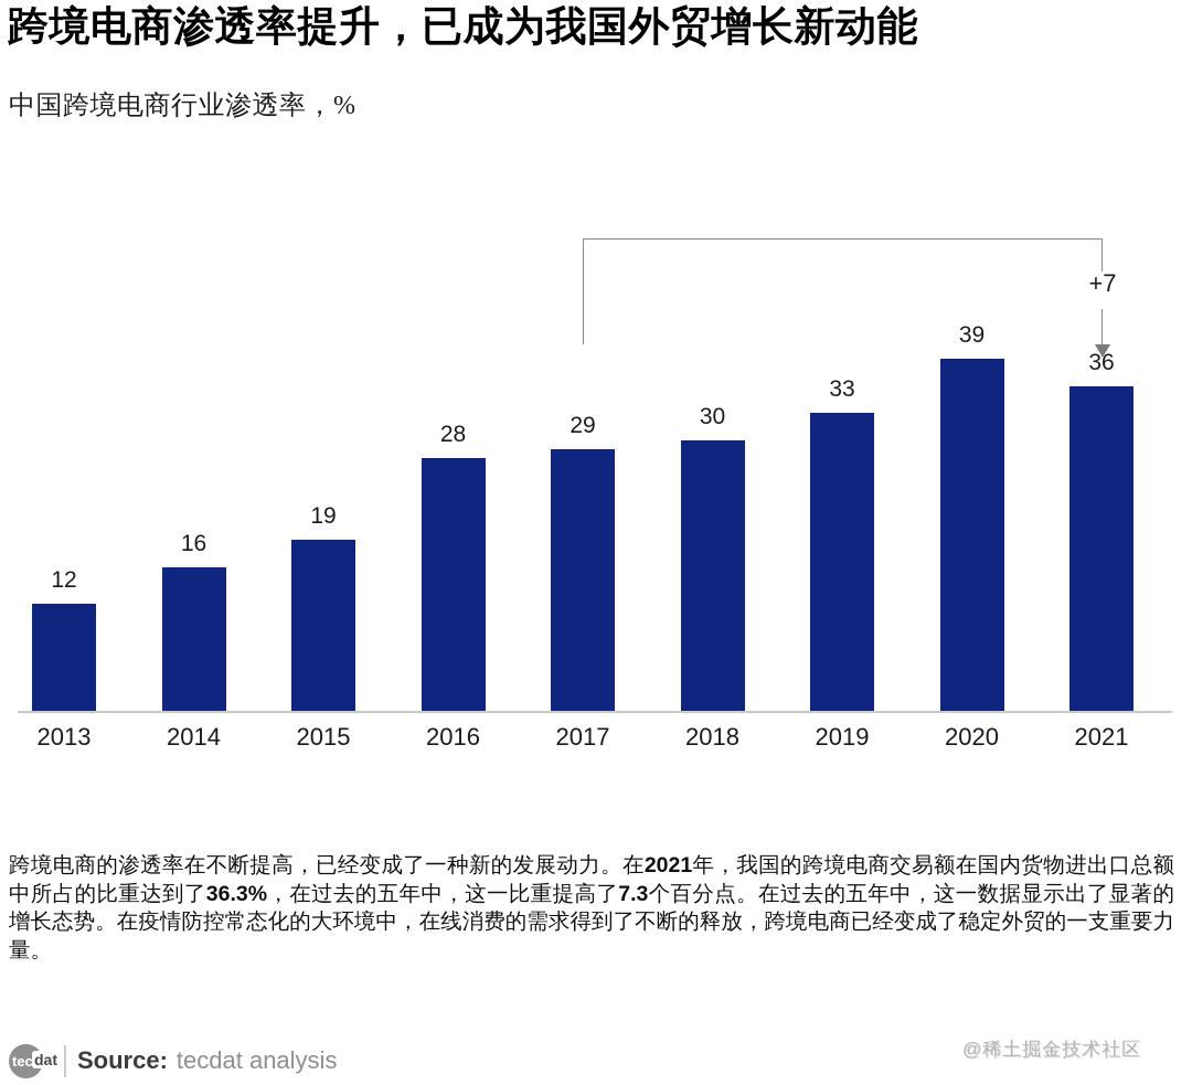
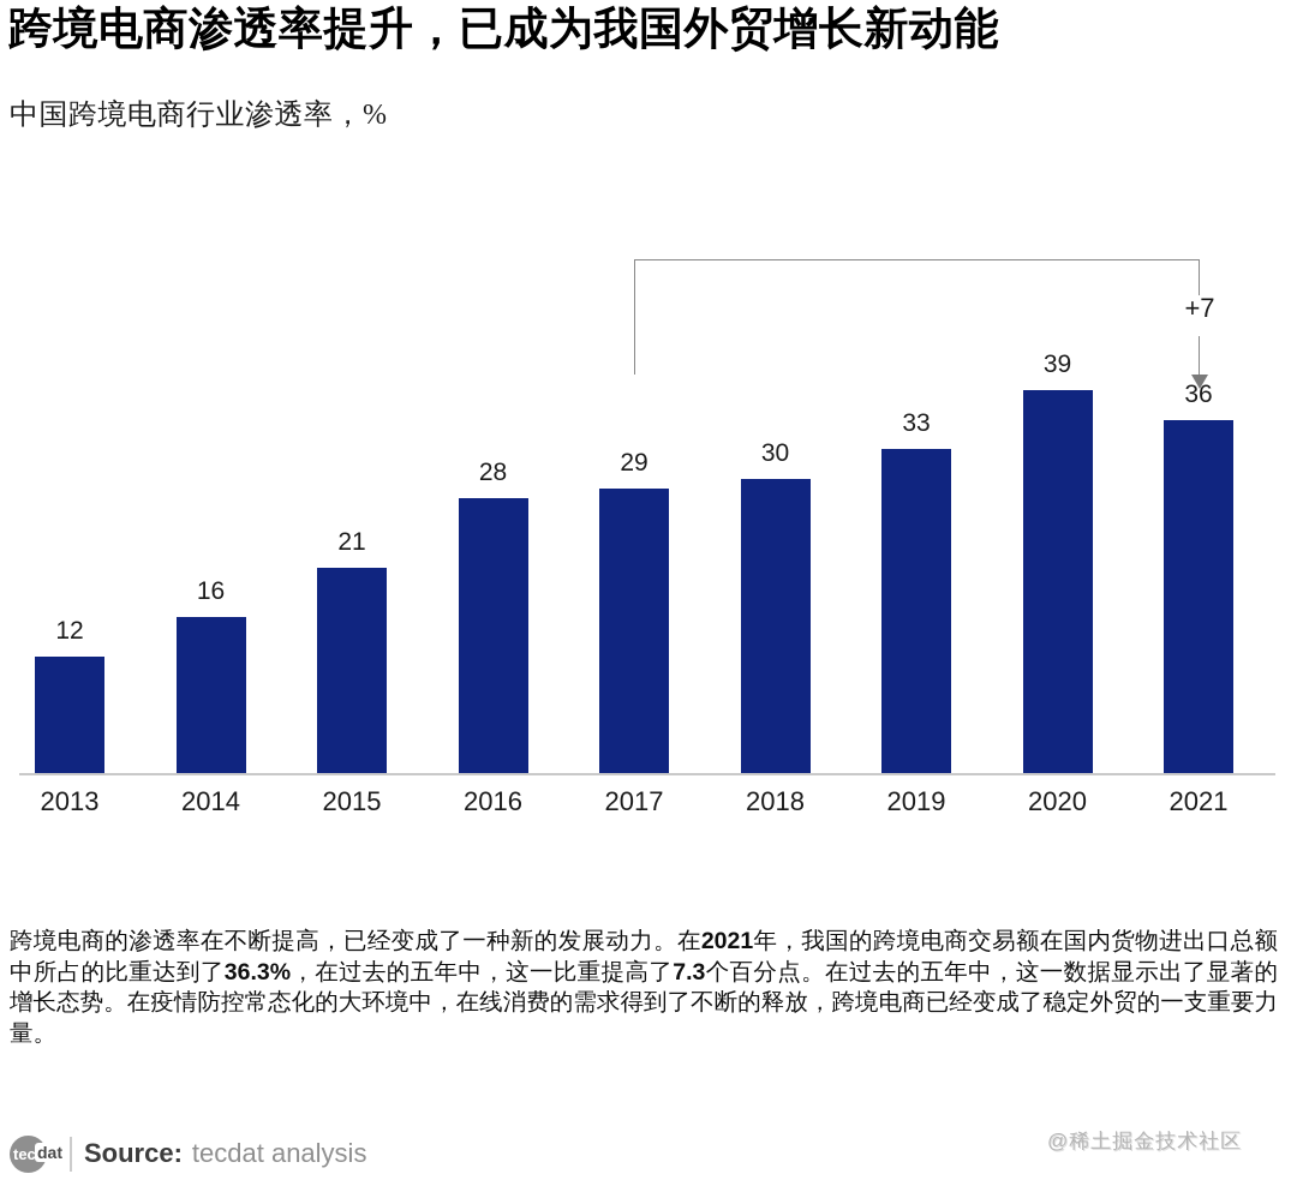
2015: 19 -> 21
